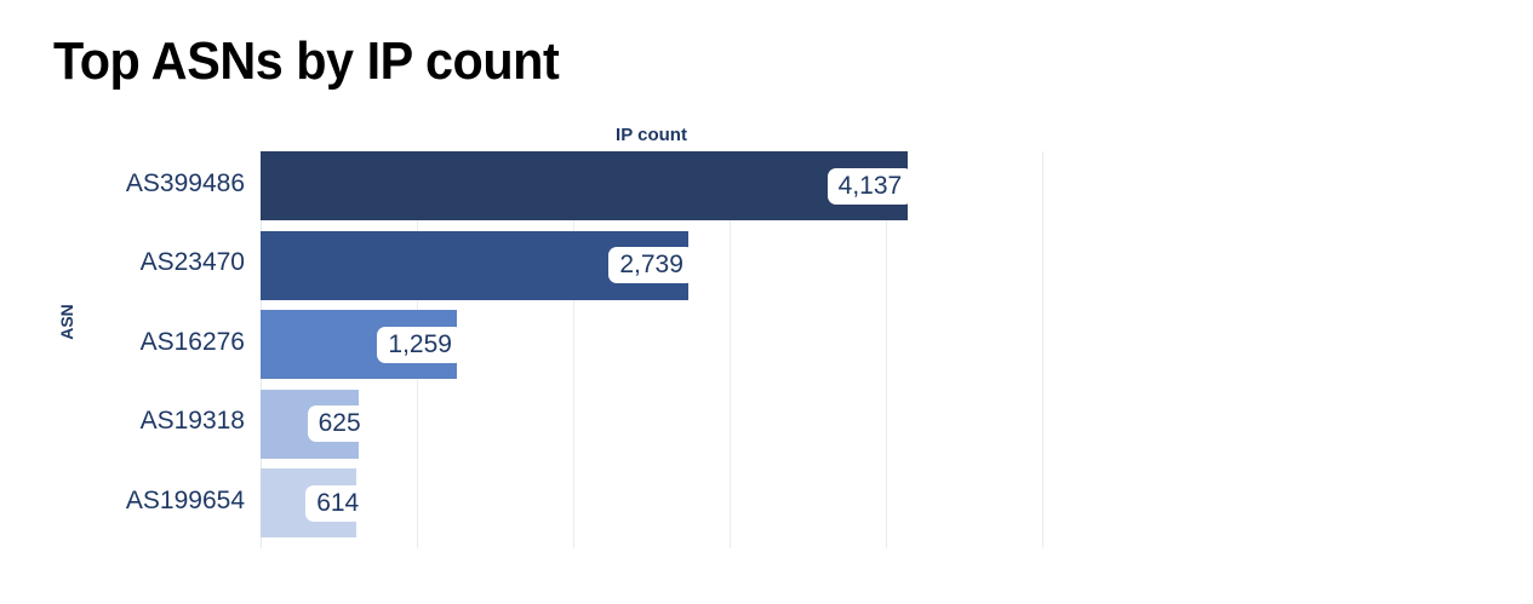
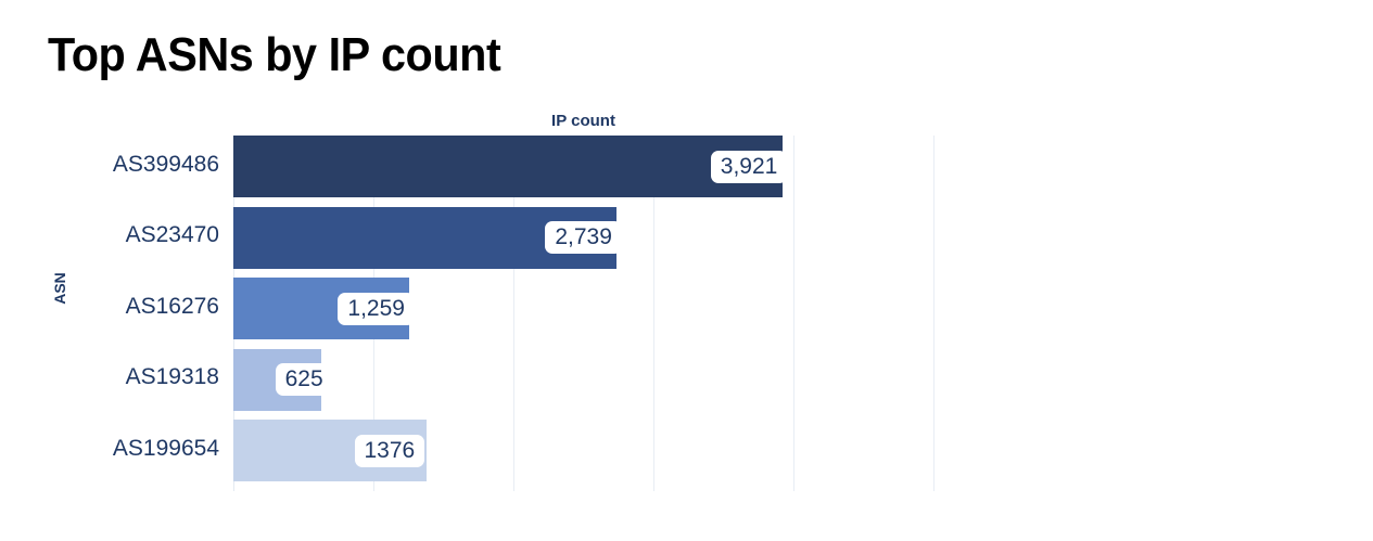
AS399486: 4,137 -> 3,921
AS199654: 614 -> 1376
